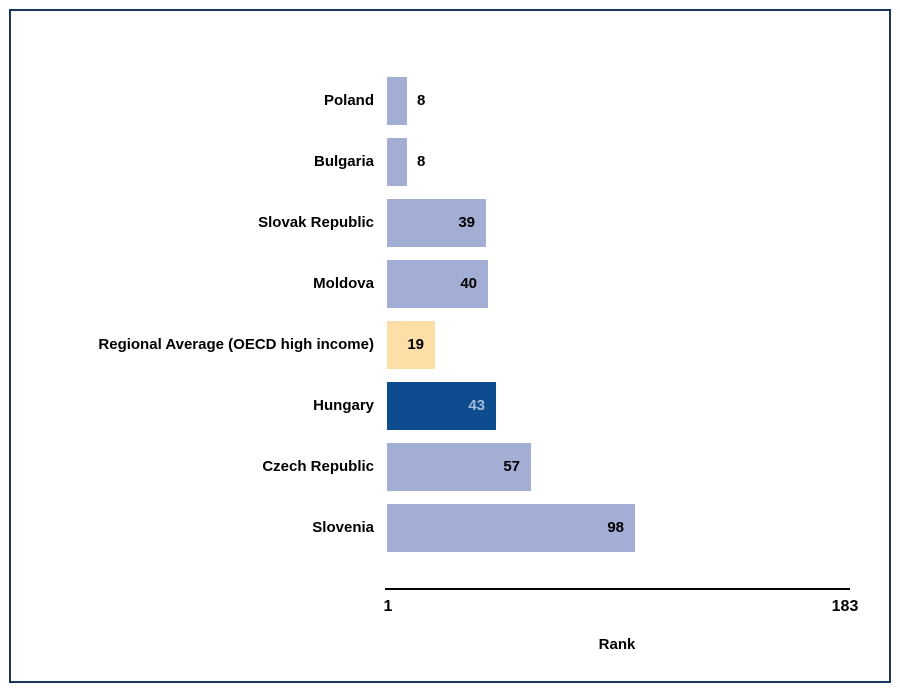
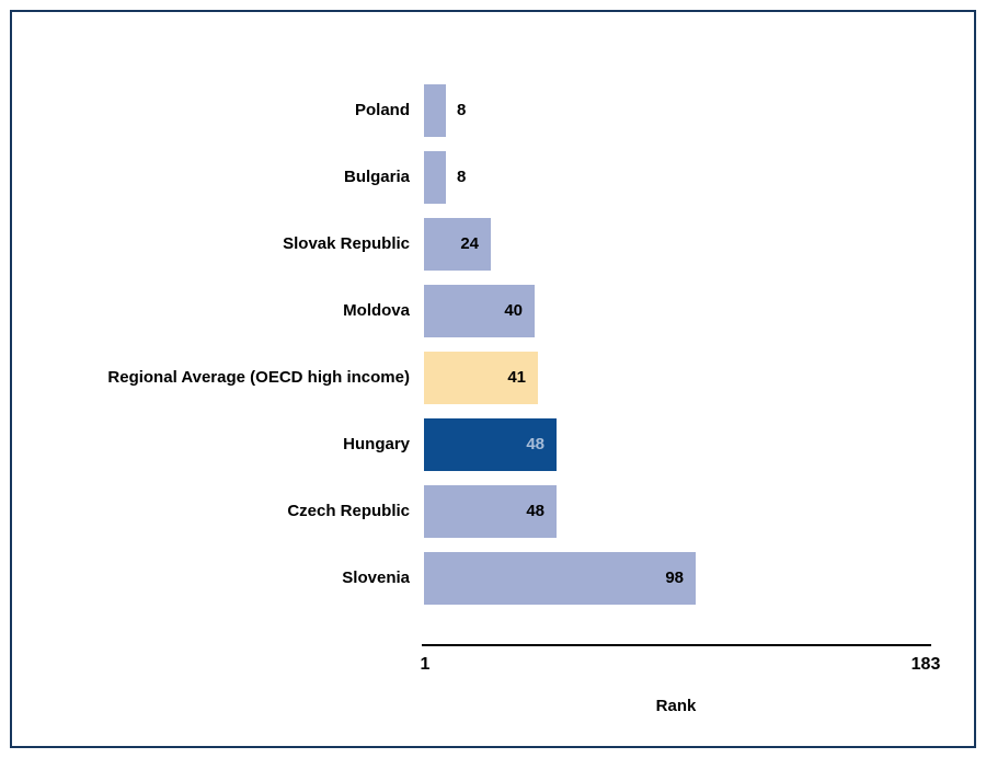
Slovak Republic: 39 -> 24
Regional Average (OECD high income): 19 -> 41
Hungary: 43 -> 48
Czech Republic: 57 -> 48
